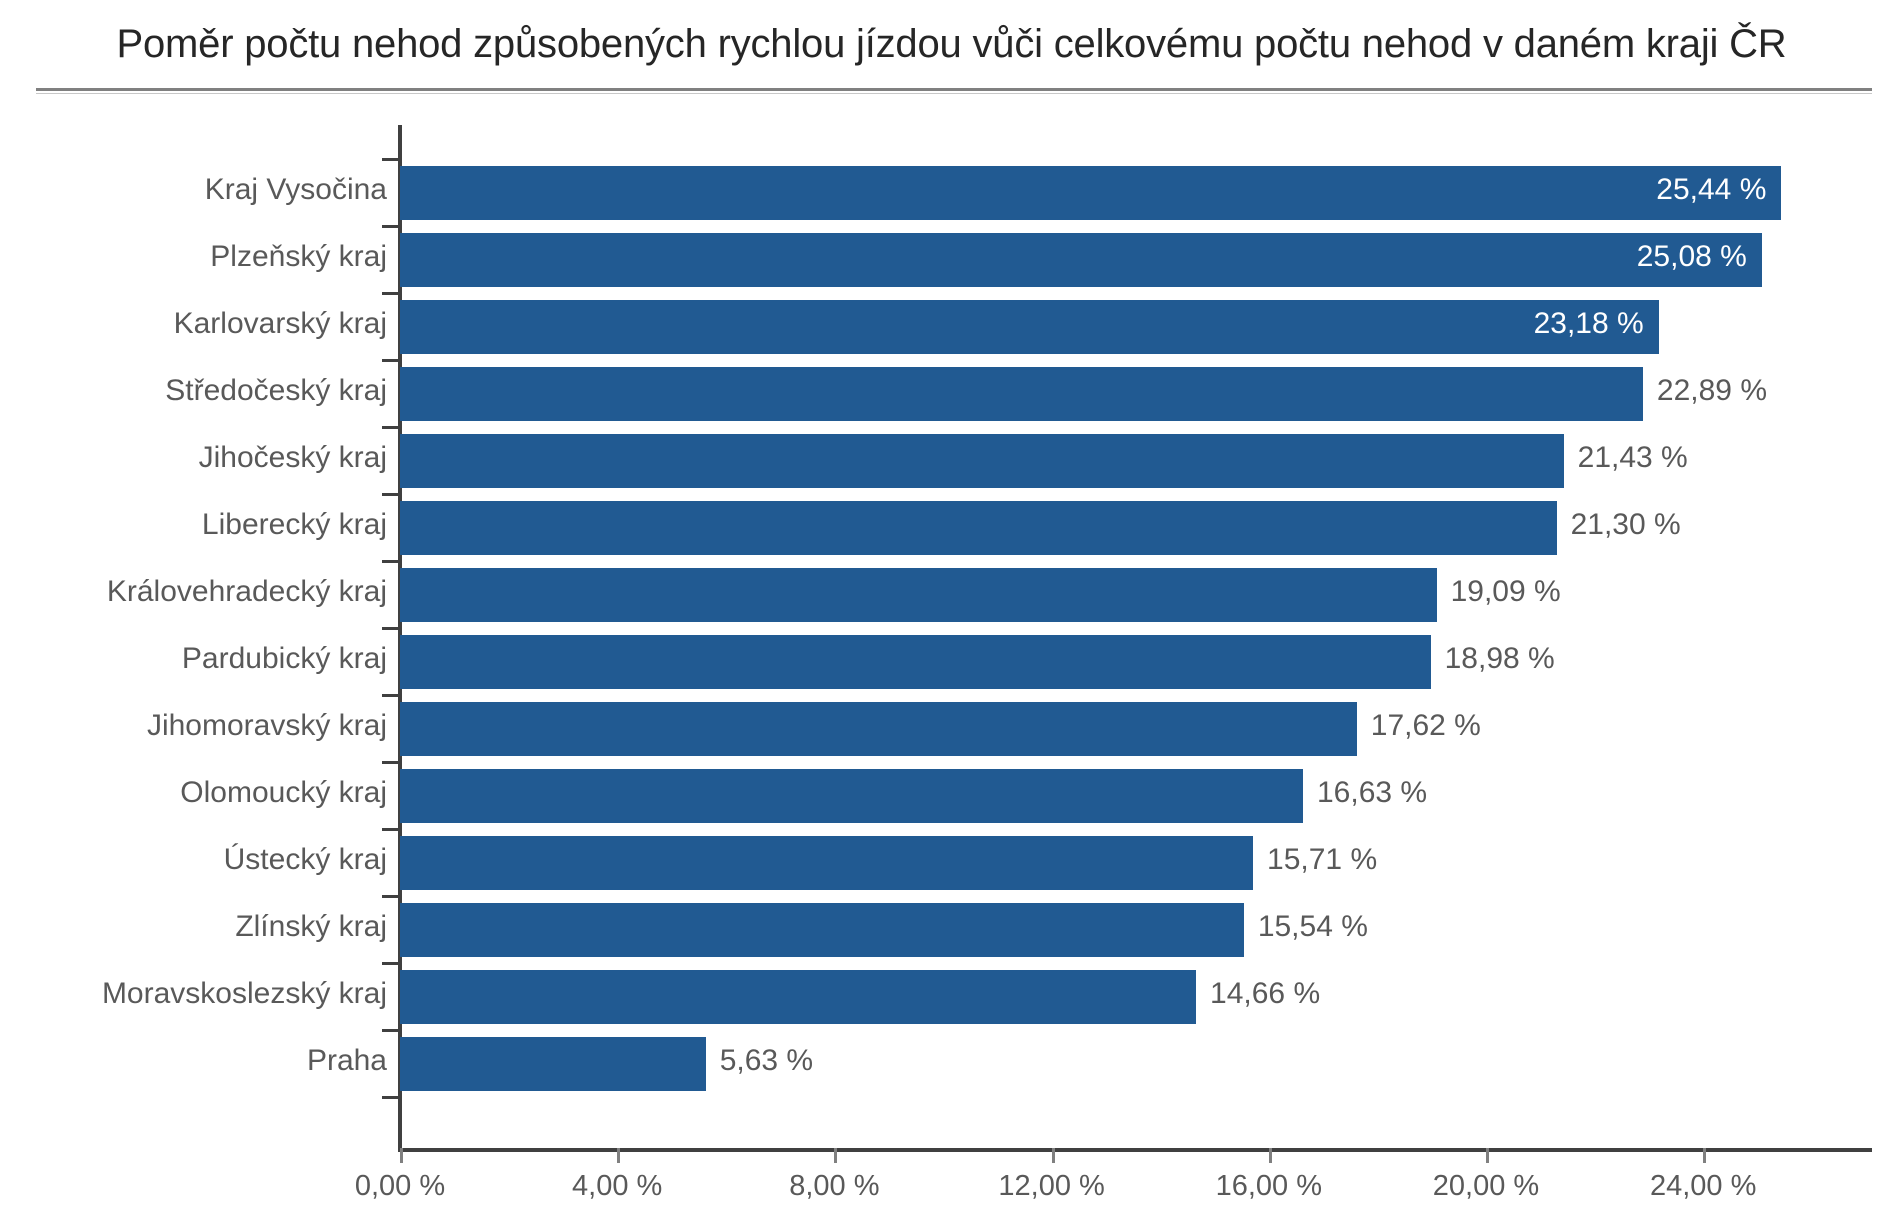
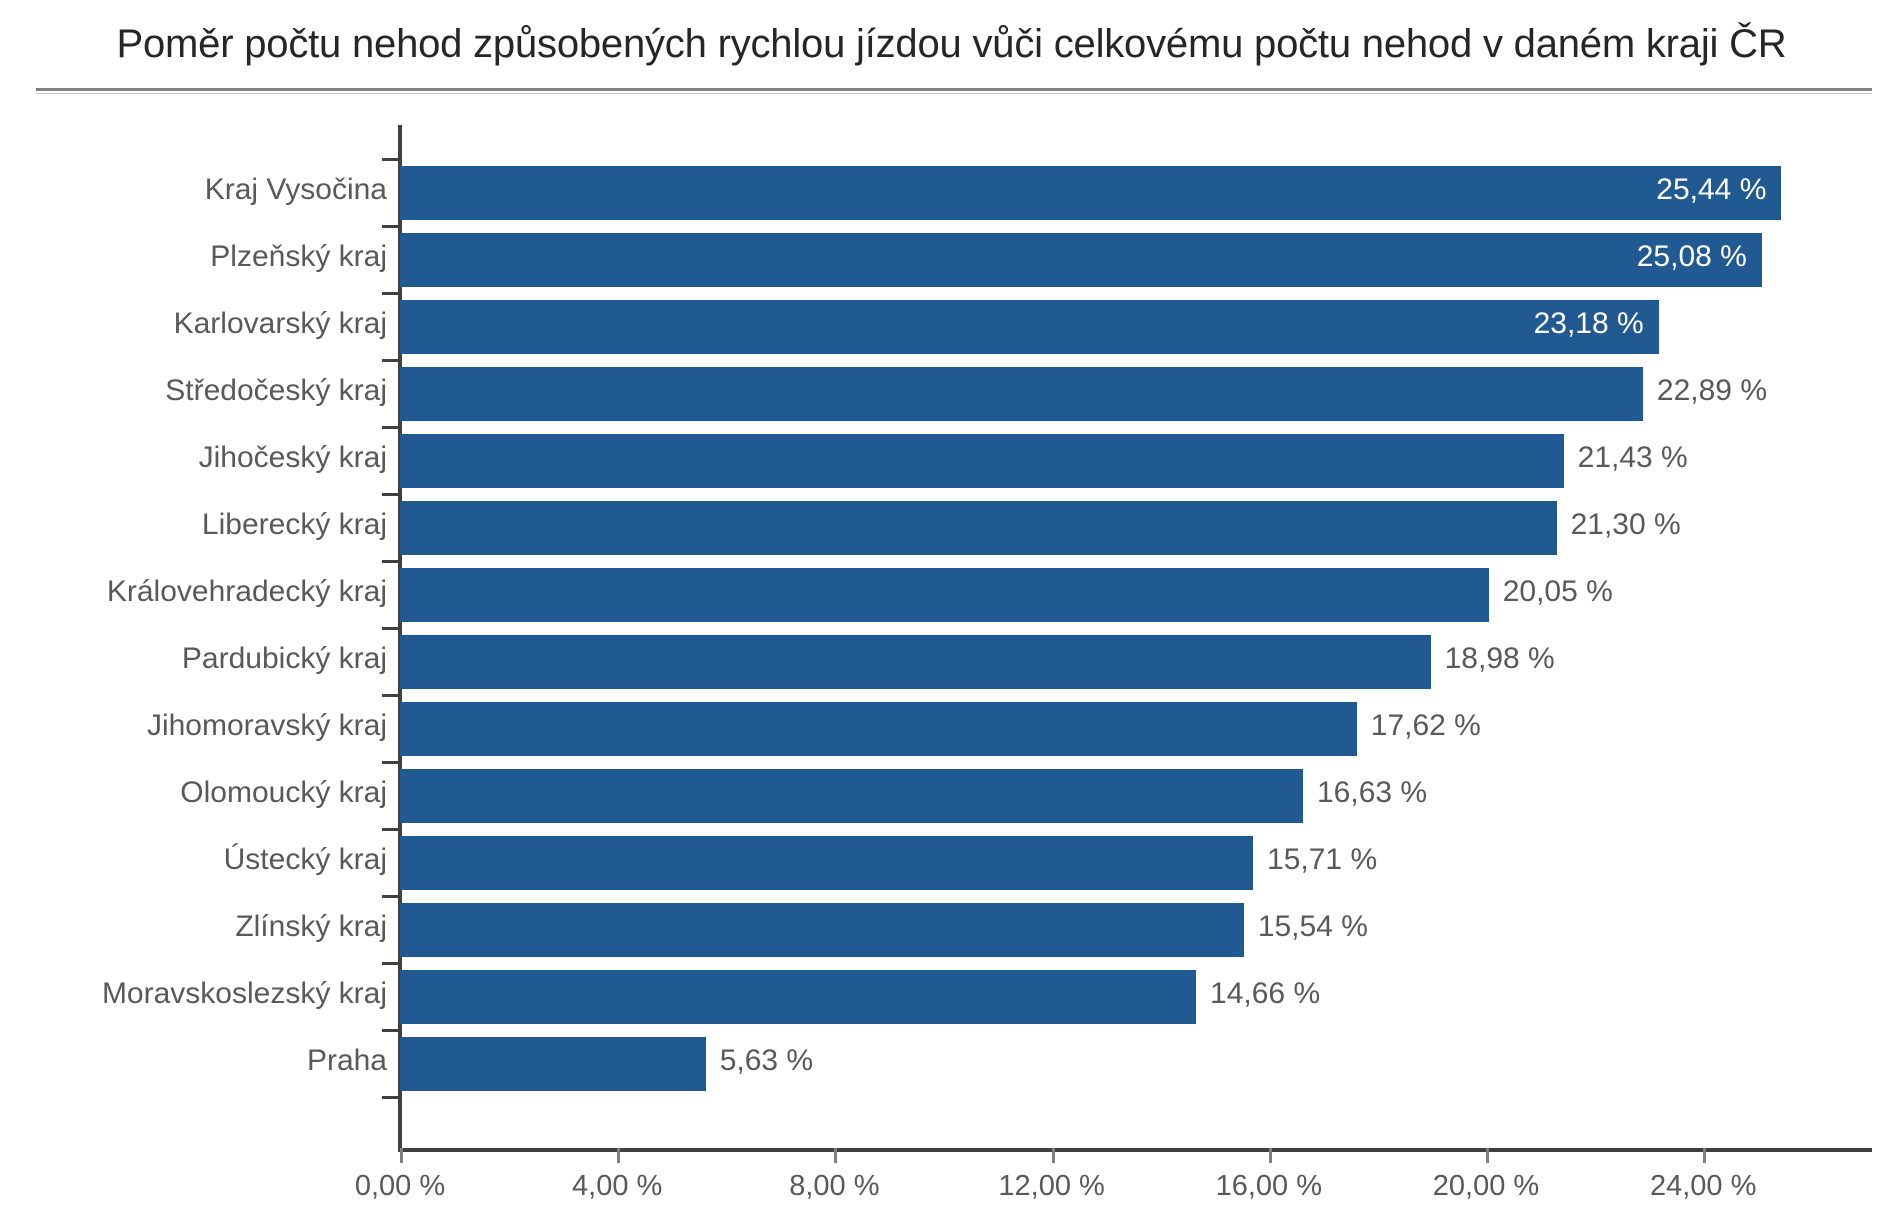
Královehradecký kraj: 19,09 -> 20,05
